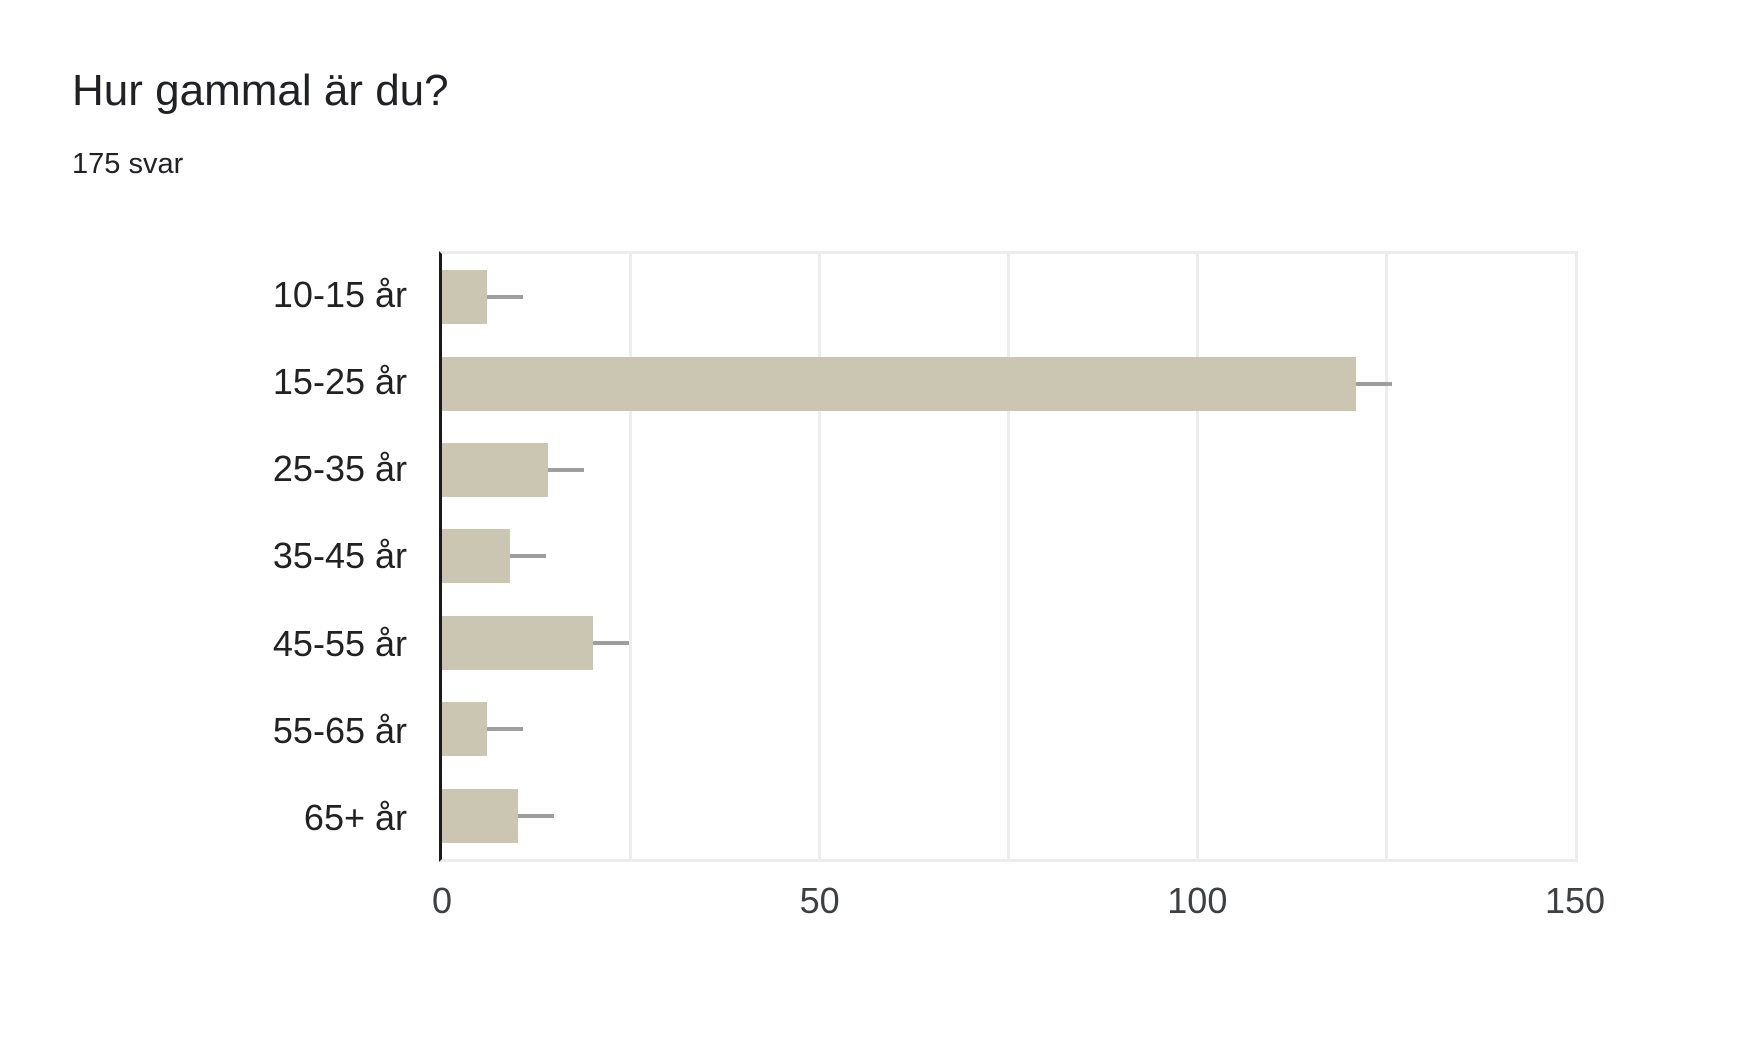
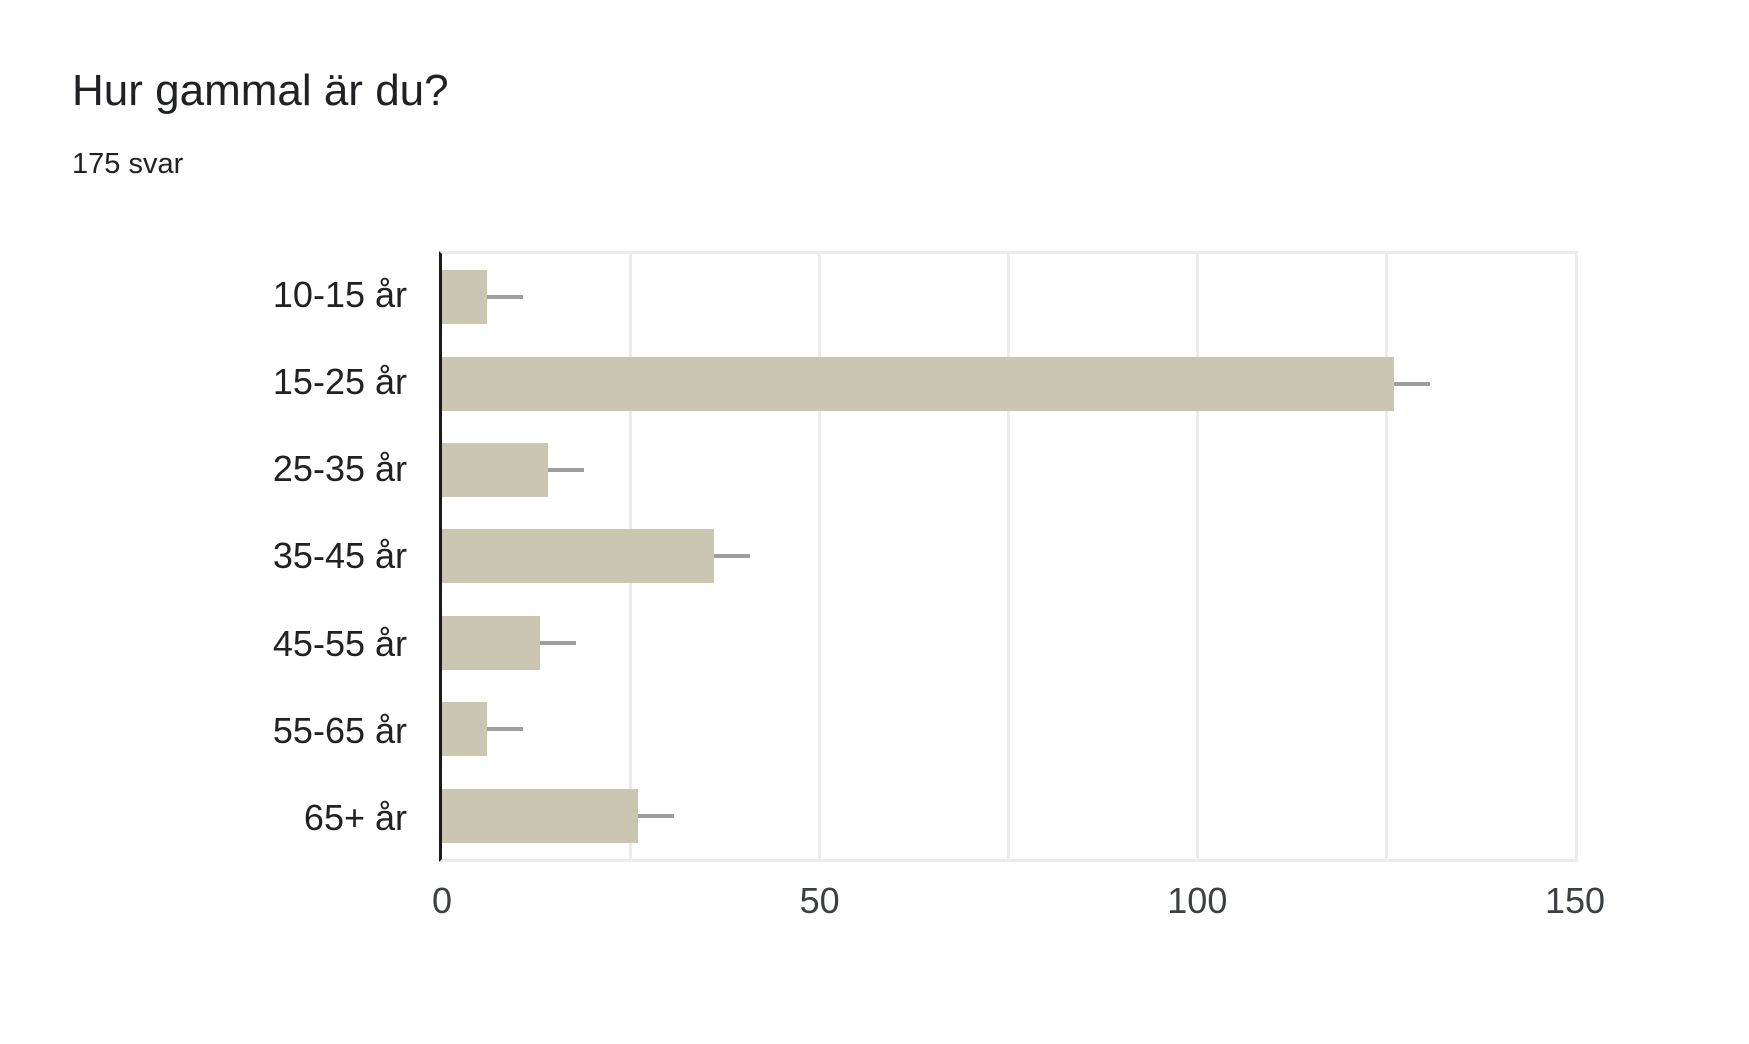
15-25 år: 121 -> 126
35-45 år: 9 -> 36
45-55 år: 20 -> 13
65+ år: 10 -> 26
